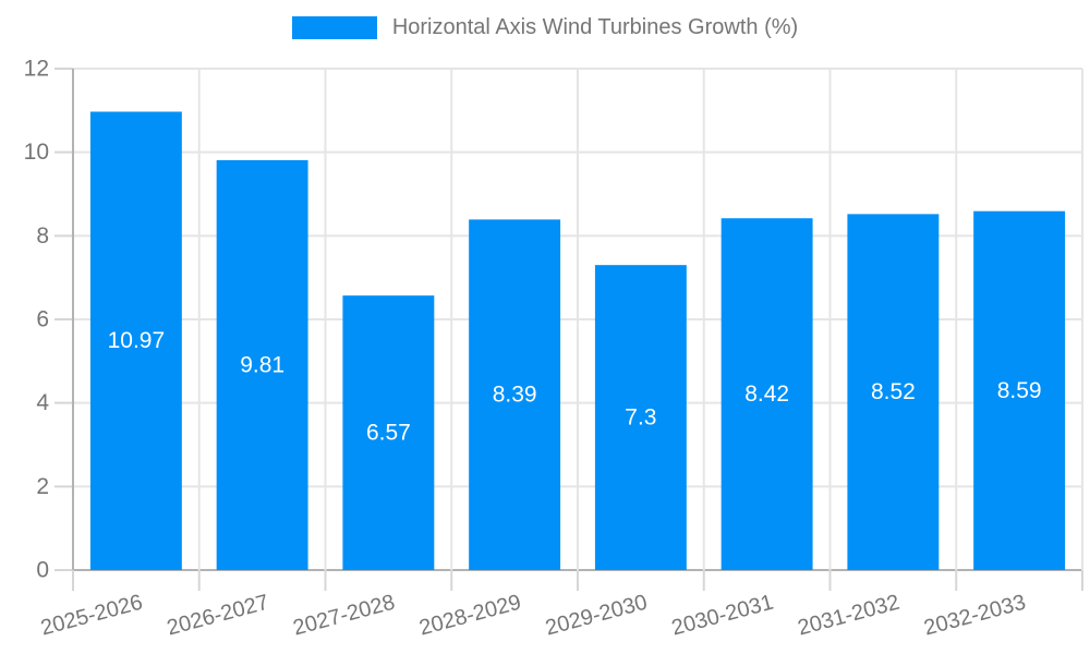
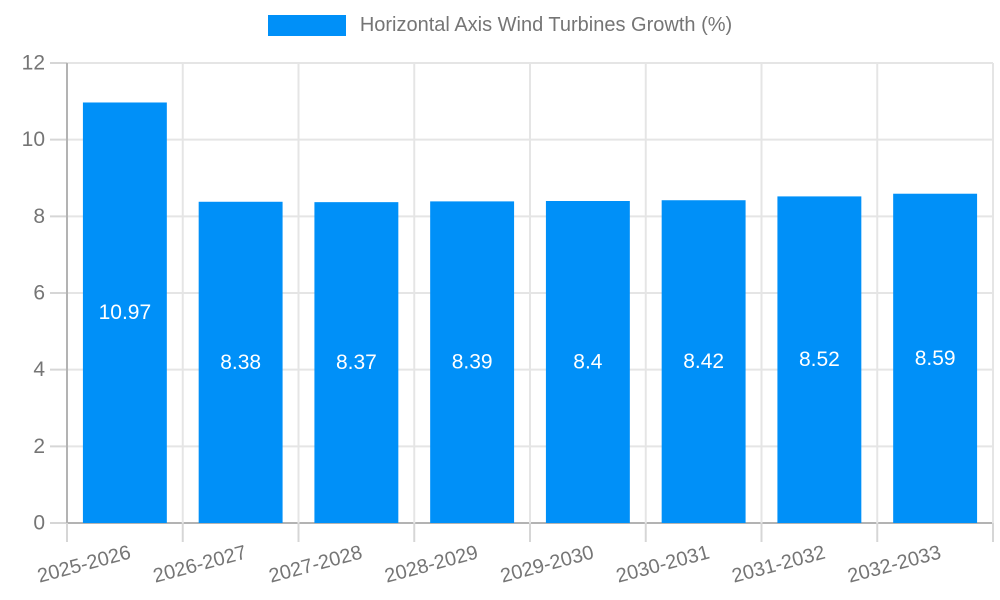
2026-2027: 9.81 -> 8.38
2027-2028: 6.57 -> 8.37
2029-2030: 7.3 -> 8.4
